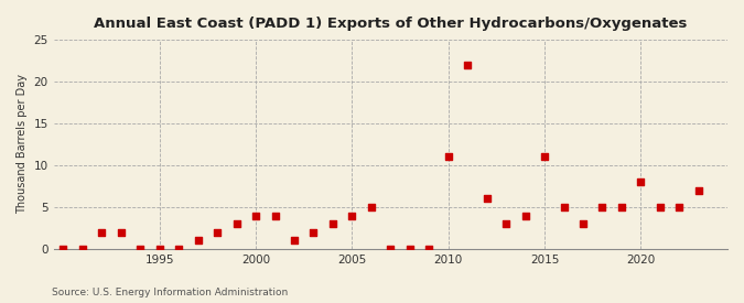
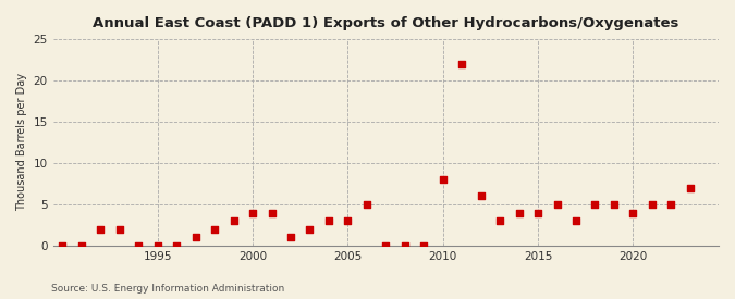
2005: 4 -> 3
2010: 11 -> 8
2015: 11 -> 4
2020: 8 -> 4
